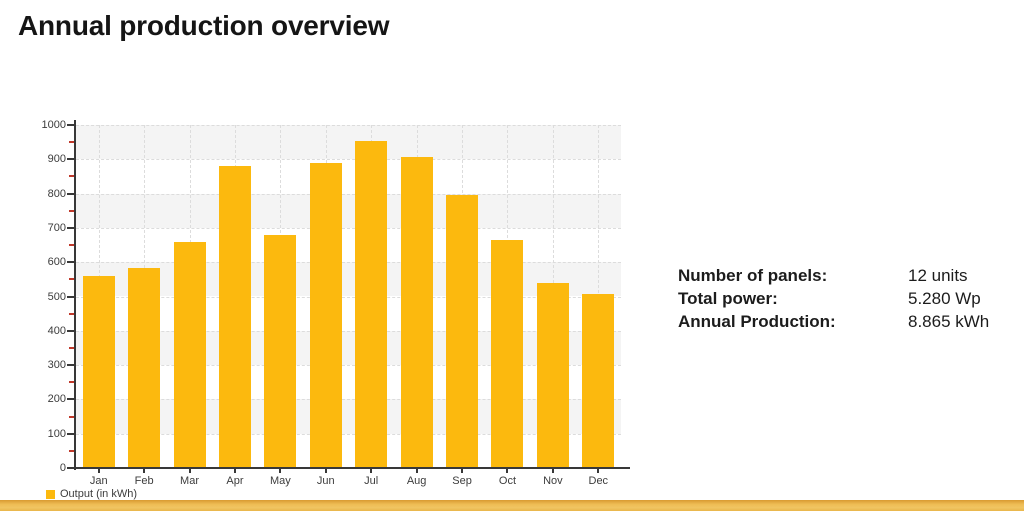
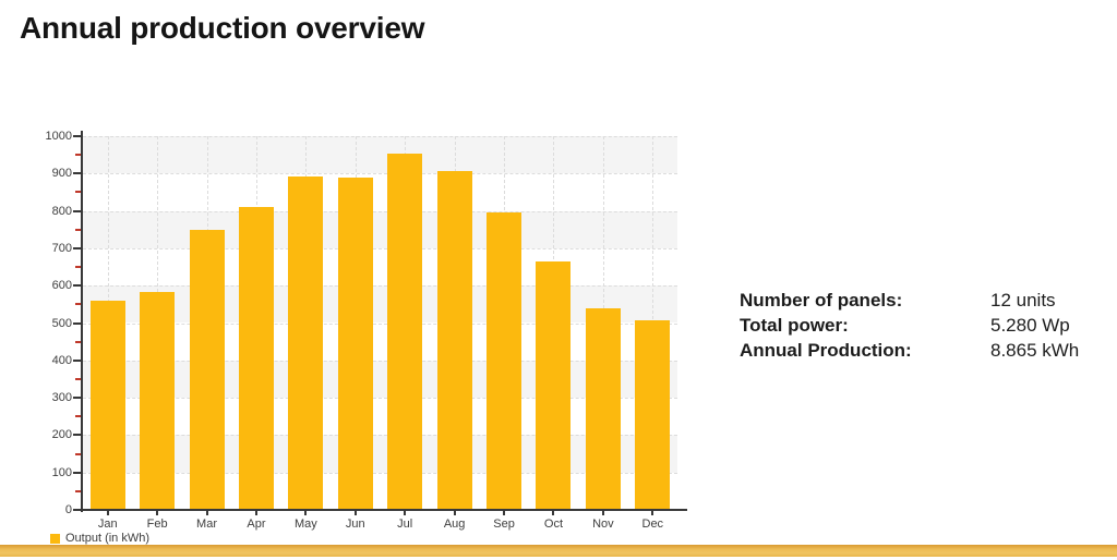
Mar: 660 -> 750
Apr: 880 -> 810
May: 680 -> 890
